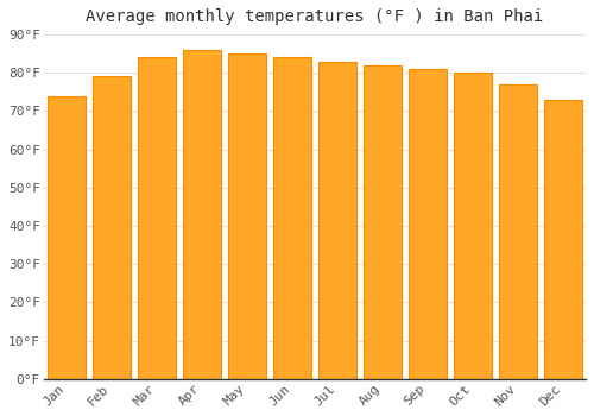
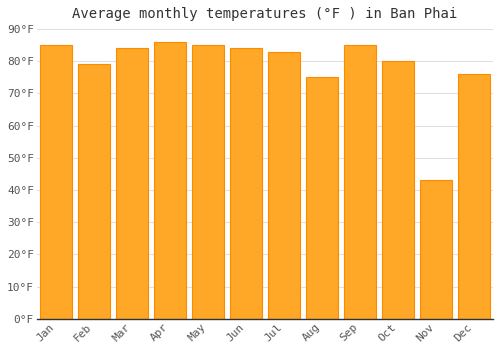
Jan: 74°F -> 85°F
Aug: 82°F -> 75°F
Sep: 81°F -> 85°F
Nov: 77°F -> 43°F
Dec: 73°F -> 76°F
